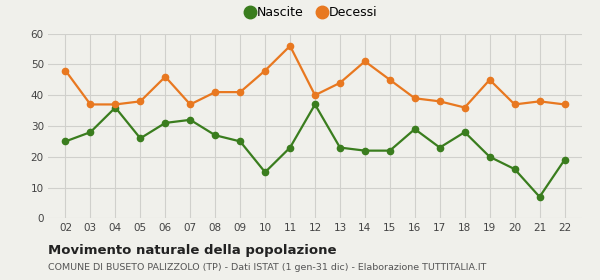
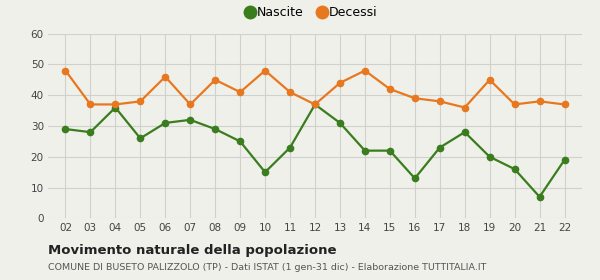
Nascite/02: 25 -> 29
Nascite/08: 27 -> 29
Decessi/08: 41 -> 45
Decessi/11: 56 -> 41
Decessi/12: 40 -> 37
Nascite/13: 23 -> 31
Decessi/14: 51 -> 48
Decessi/15: 45 -> 42
Nascite/16: 29 -> 13
